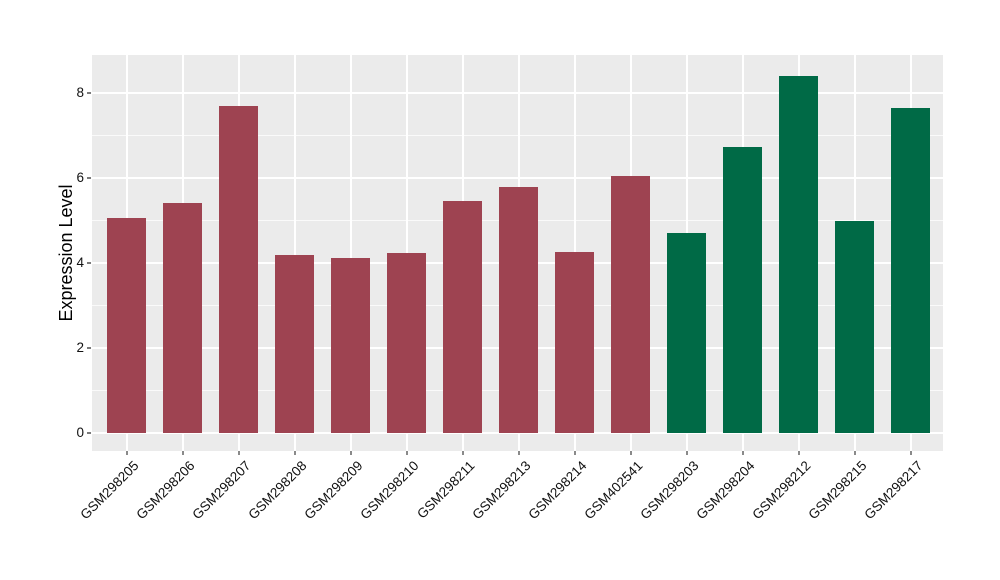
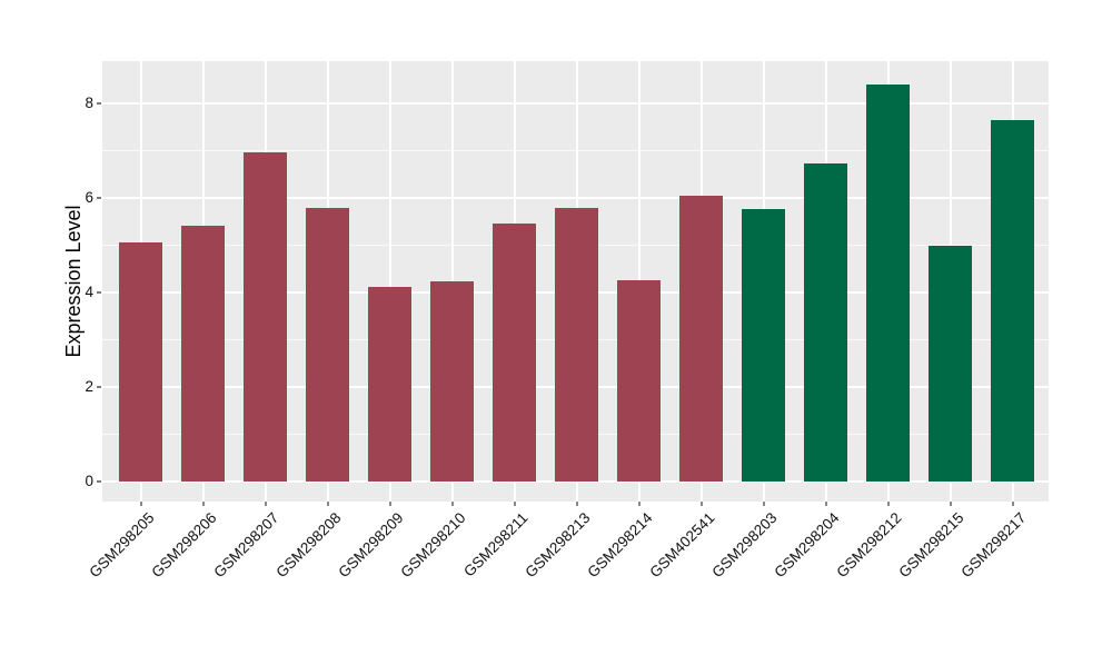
GSM298207: 7.7 -> 7.0
GSM298208: 4.2 -> 5.8
GSM298203: 4.7 -> 5.8
